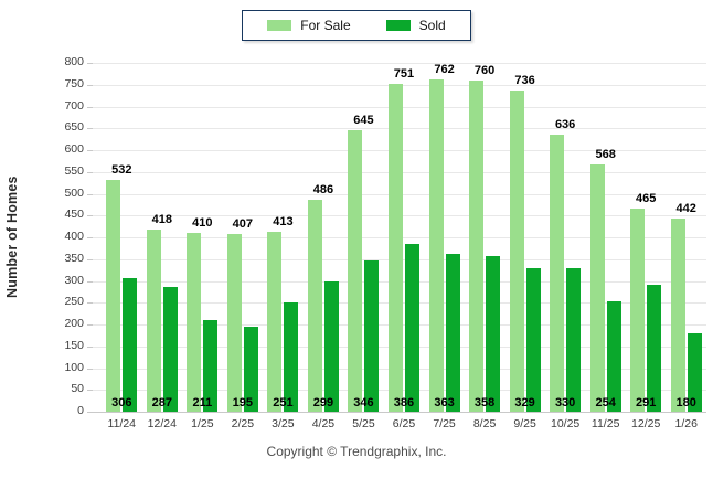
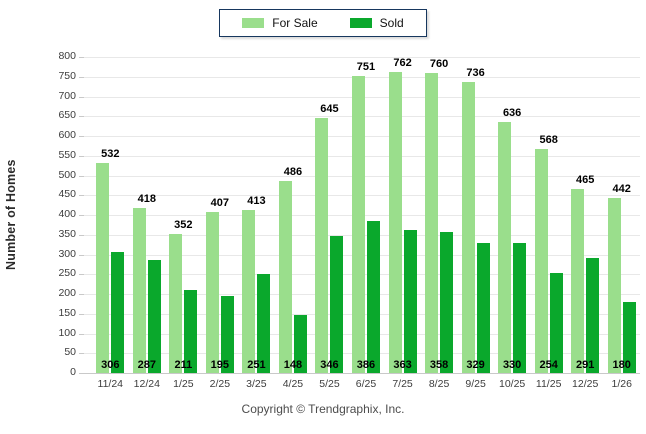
For Sale/1/25: 410 -> 352
Sold/4/25: 299 -> 148
